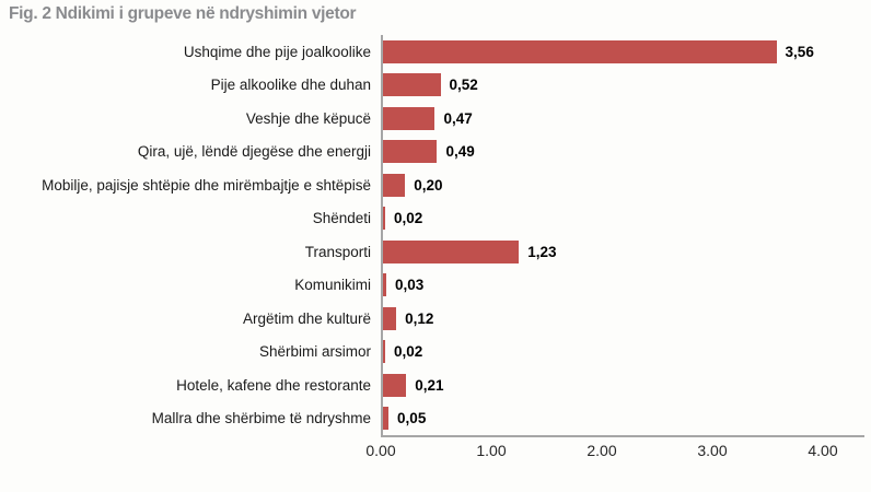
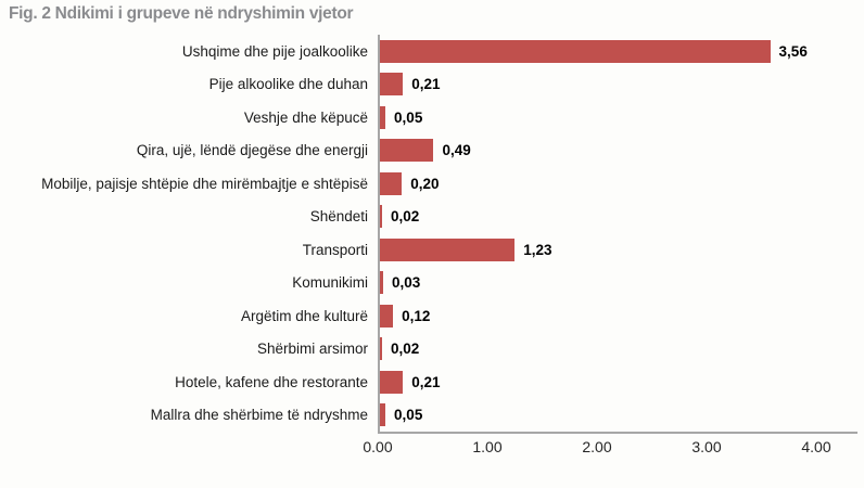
Pije alkoolike dhe duhan: 0,52 -> 0,21
Veshje dhe këpucë: 0,47 -> 0,05
